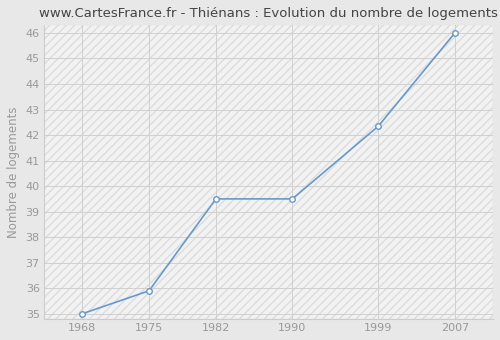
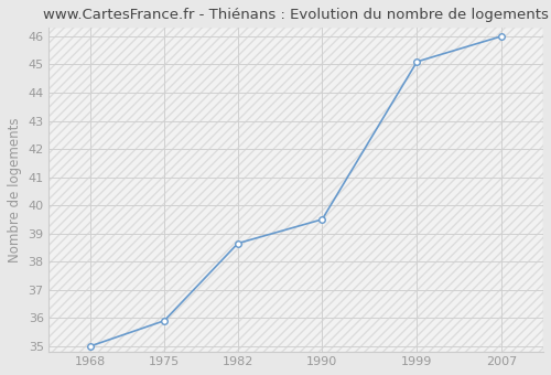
1982: 39.50 -> 38.65
1999: 42.35 -> 45.10
